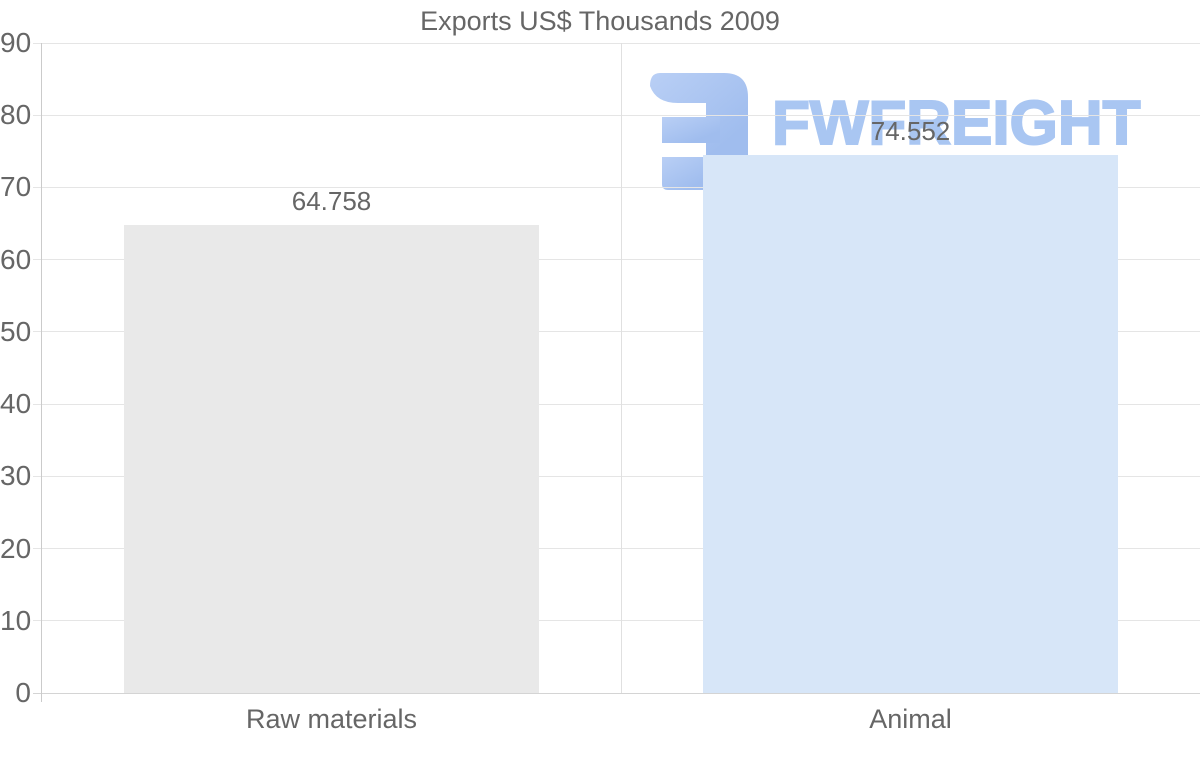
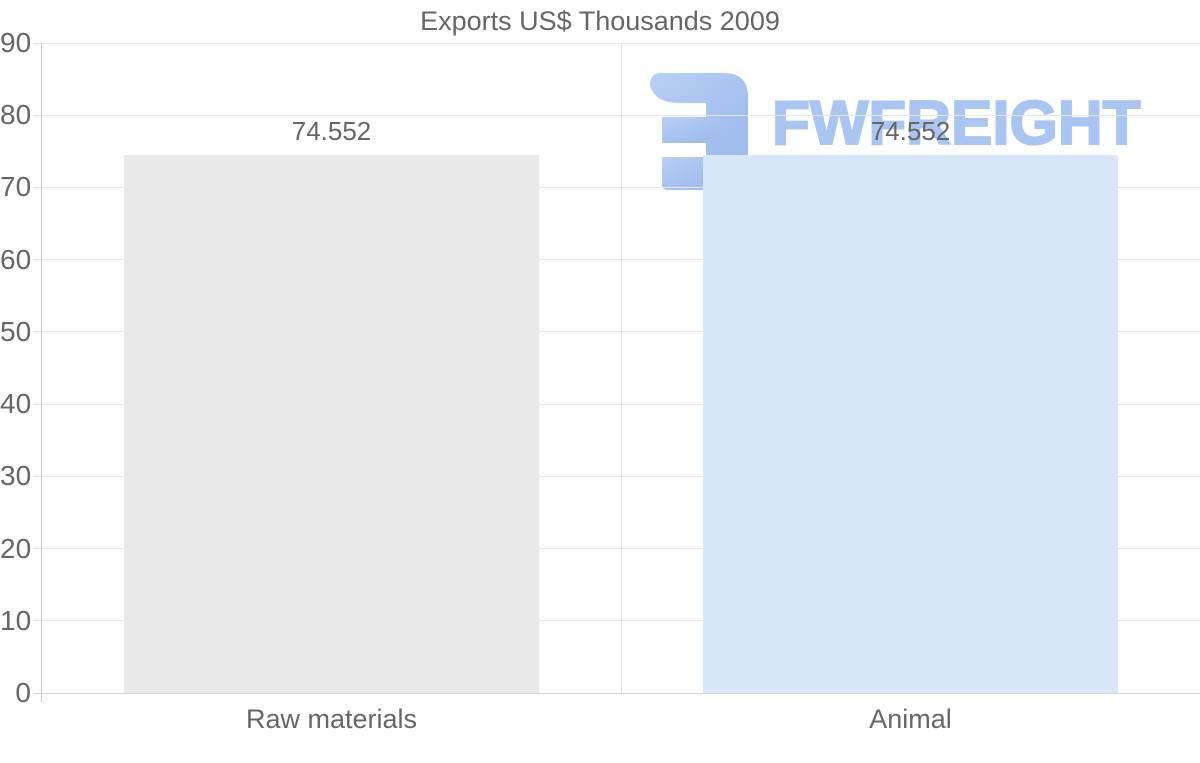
Raw materials: 64.758 -> 74.552
